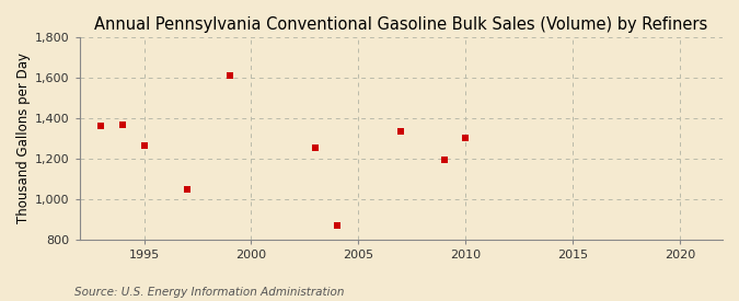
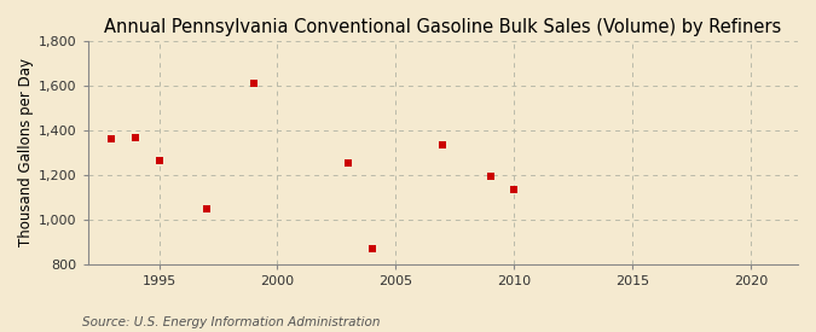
2010: 1,300 -> 1,140
